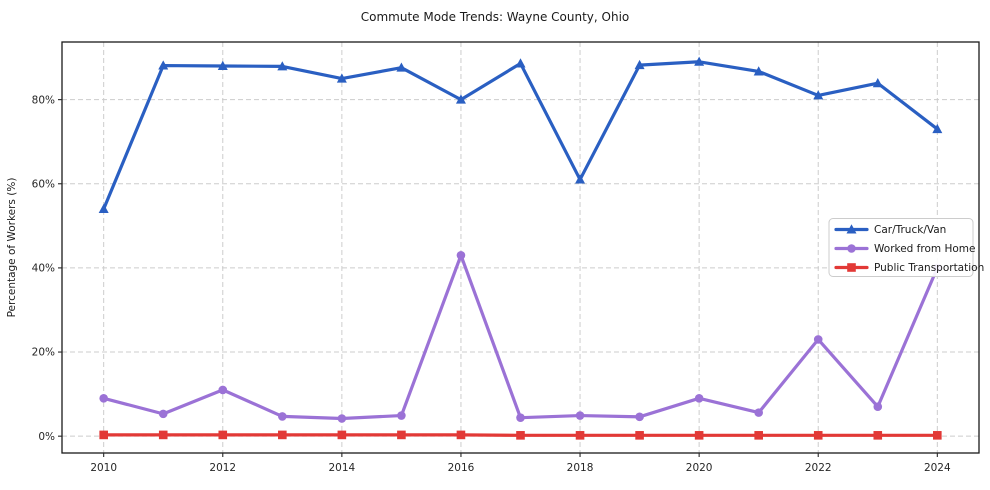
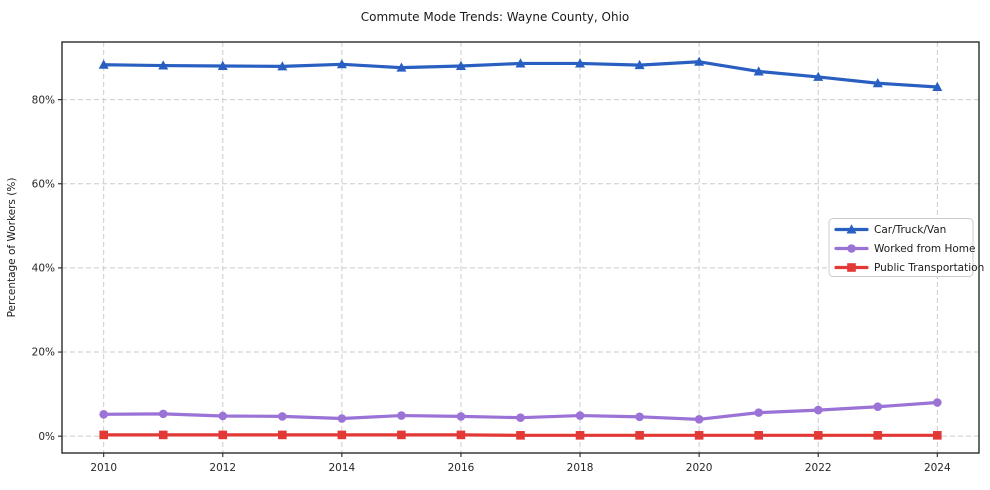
Car/Truck/Van/2010: 54% -> 88%
Worked from Home/2010: 9% -> 5%
Worked from Home/2012: 11% -> 5%
Car/Truck/Van/2014: 85% -> 88%
Car/Truck/Van/2016: 80% -> 88%
Worked from Home/2016: 43% -> 5%
Car/Truck/Van/2018: 61% -> 89%
Worked from Home/2020: 9% -> 4%
Car/Truck/Van/2022: 81% -> 85%
Worked from Home/2022: 23% -> 6%
Car/Truck/Van/2024: 73% -> 83%
Worked from Home/2024: 40% -> 8%
